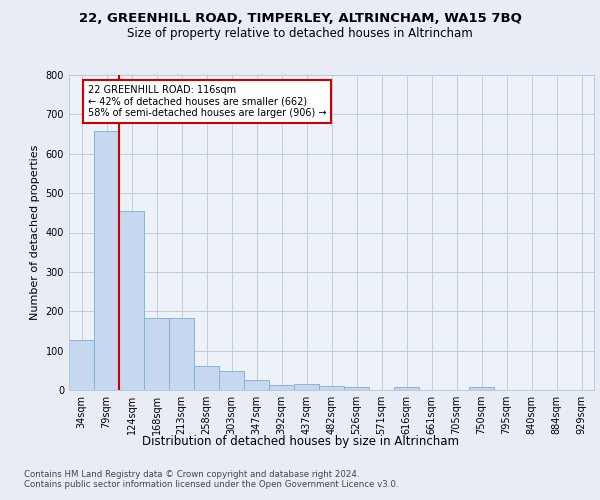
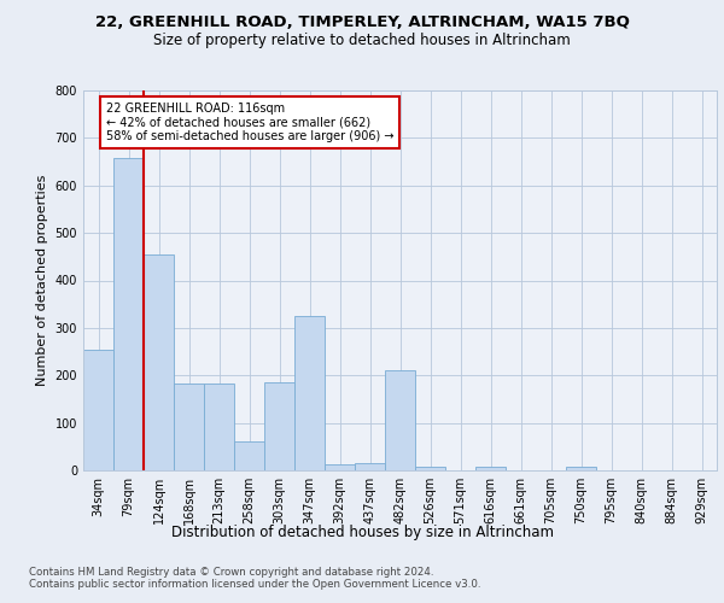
34sqm: 128 -> 255
303sqm: 47 -> 185
347sqm: 25 -> 325
482sqm: 10 -> 210
